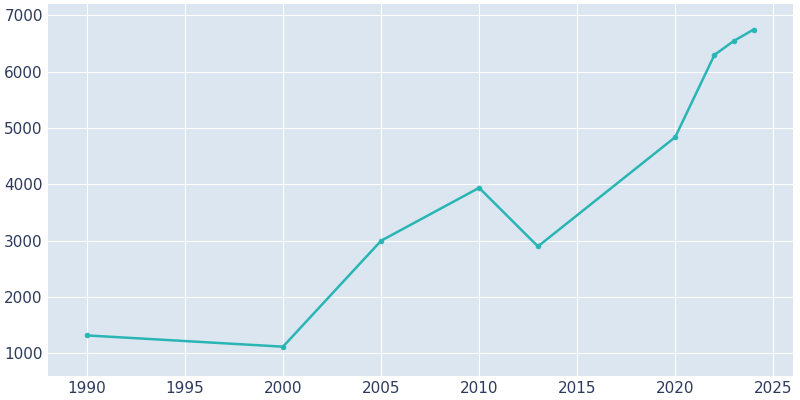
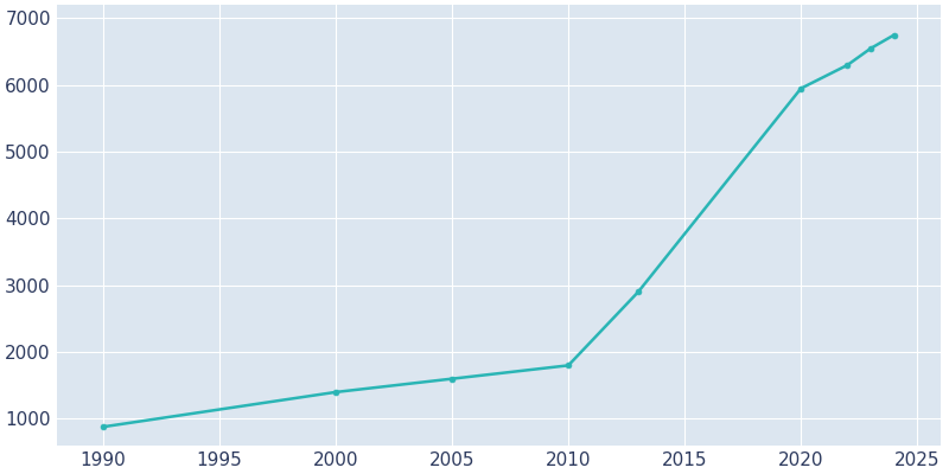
1990: 1320 -> 880
2000: 1120 -> 1400
2005: 3000 -> 1600
2010: 3940 -> 1800
2020: 4840 -> 5950
